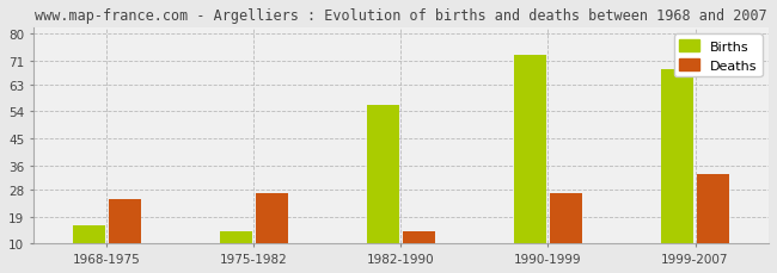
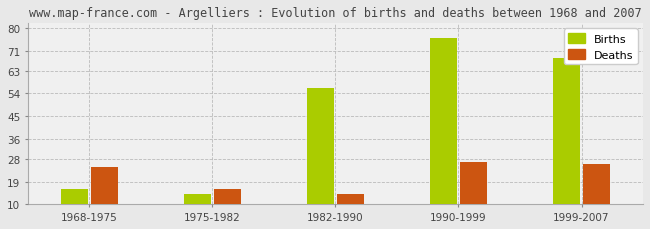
Deaths/1975-1982: 27 -> 16
Births/1990-1999: 73 -> 76
Deaths/1999-2007: 33 -> 26
